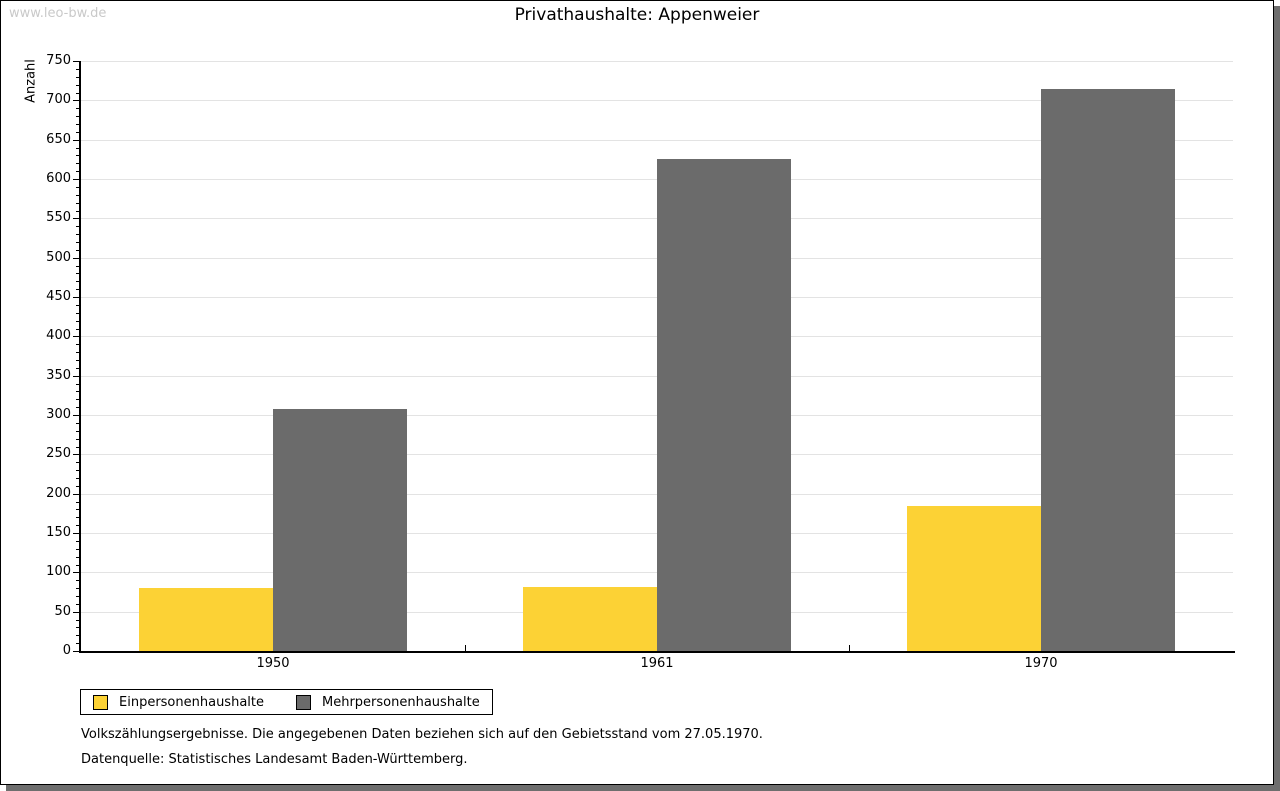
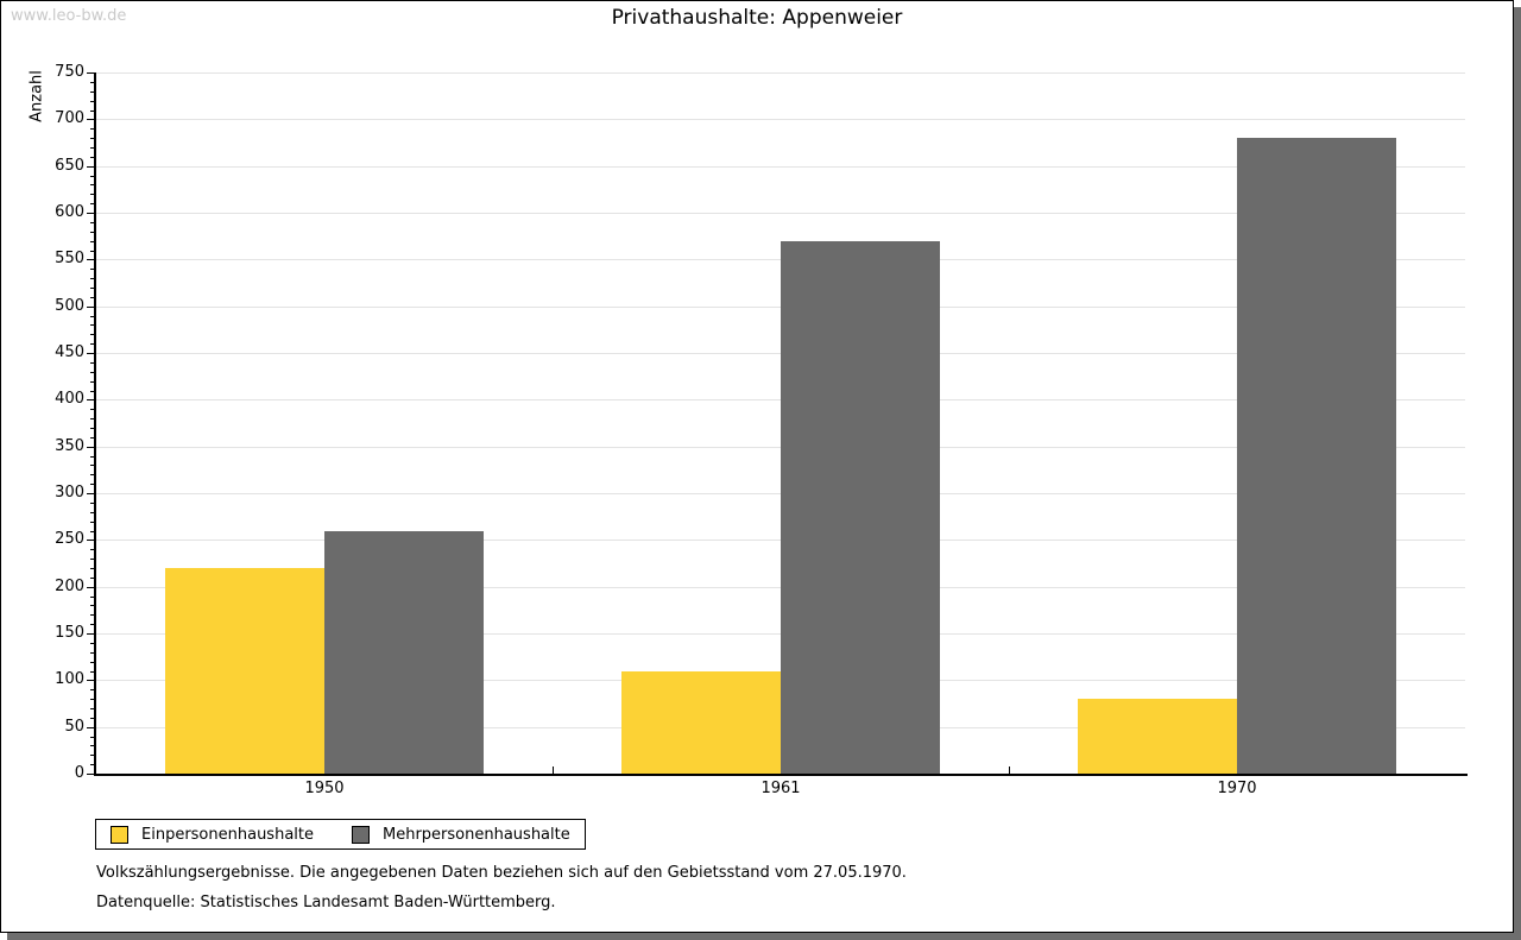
Einpersonenhaushalte/1950: 80 -> 220
Mehrpersonenhaushalte/1950: 310 -> 260
Einpersonenhaushalte/1961: 80 -> 110
Mehrpersonenhaushalte/1961: 620 -> 570
Einpersonenhaushalte/1970: 180 -> 80
Mehrpersonenhaushalte/1970: 710 -> 680
